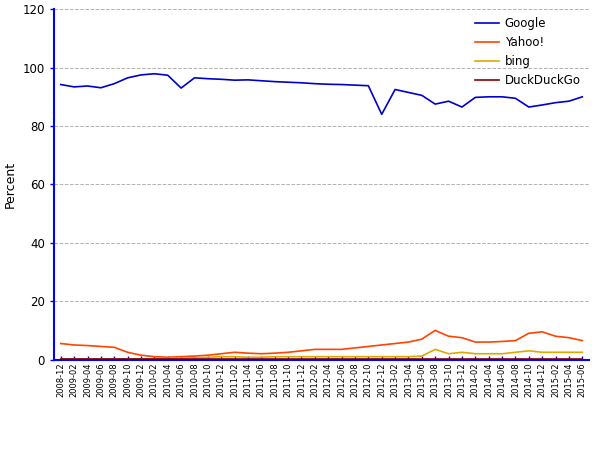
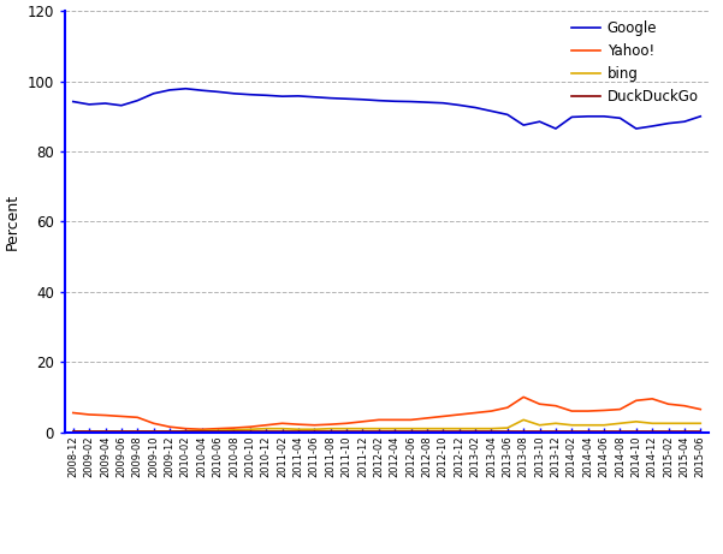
Google/2010-06: 93.0 -> 97.0
Google/2012-12: 84.0 -> 93.2
